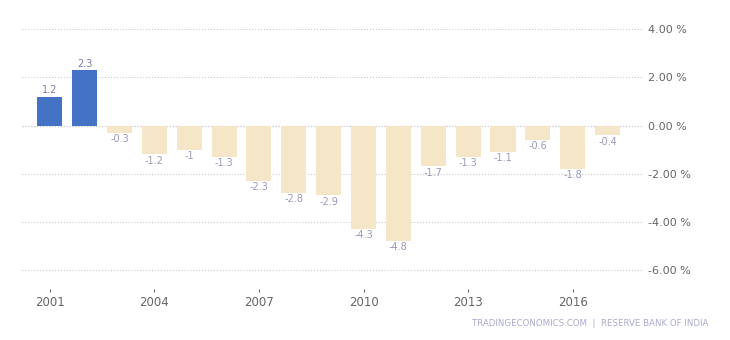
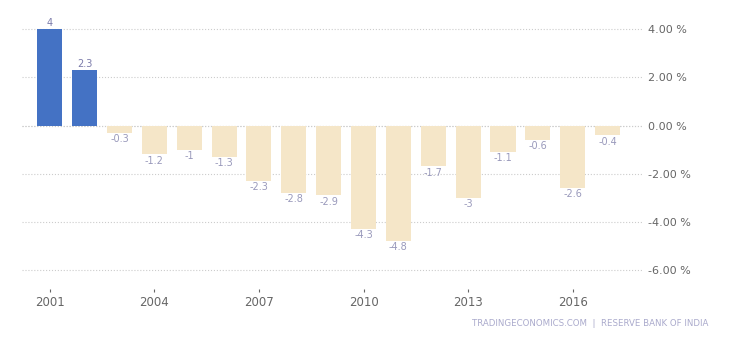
2001: 1.2 -> 4
2013: -1.3 -> -3
2016: -1.8 -> -2.6
